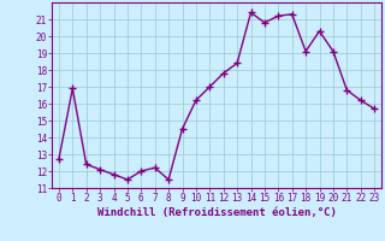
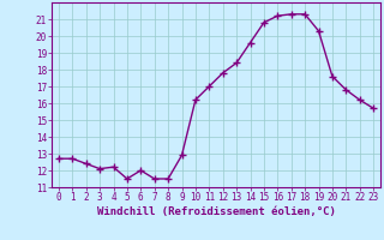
1: 16.9 -> 12.7
4: 11.8 -> 12.2
7: 12.2 -> 11.5
9: 14.5 -> 12.9
14: 21.4 -> 19.6
18: 19.1 -> 21.3
20: 19.1 -> 17.6
